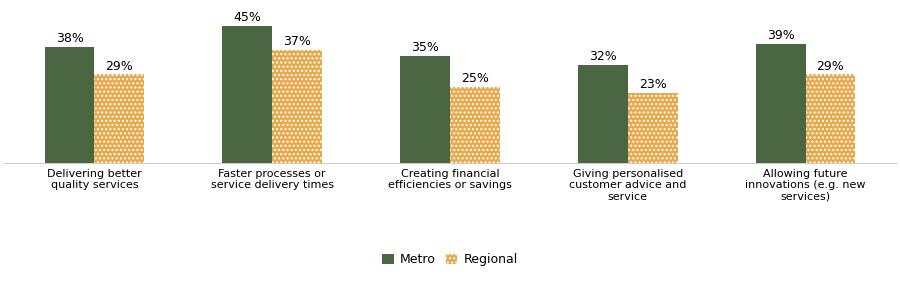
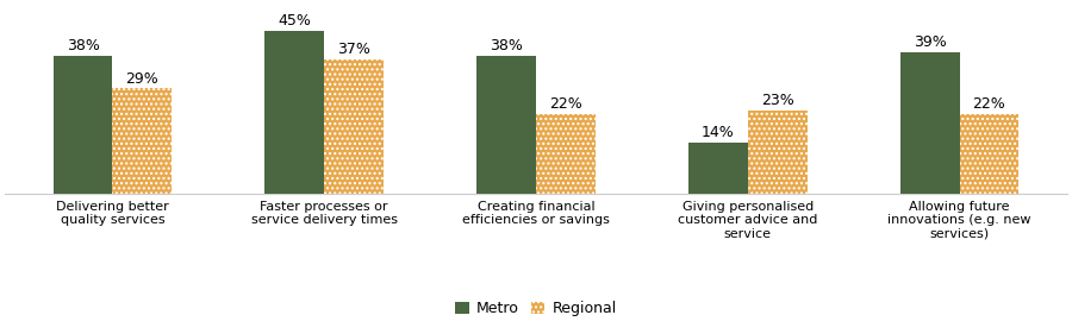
Metro/Creating financial efficiencies or savings: 35% -> 38%
Regional/Creating financial efficiencies or savings: 25% -> 22%
Metro/Giving personalised customer advice and service: 32% -> 14%
Regional/Allowing future innovations (e.g. new services): 29% -> 22%
